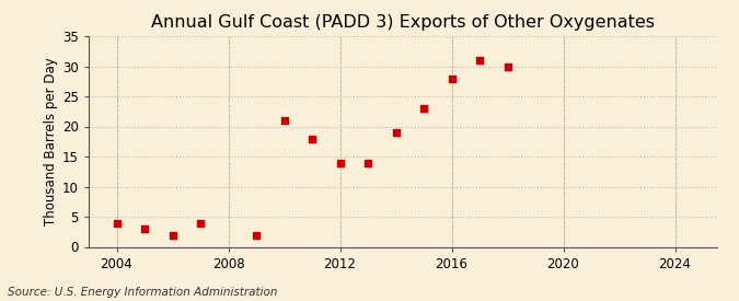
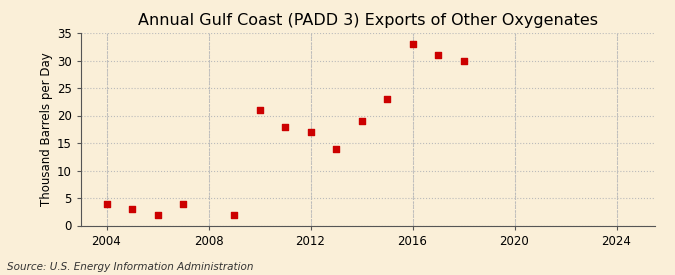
2012: 14 -> 17
2016: 28 -> 33
